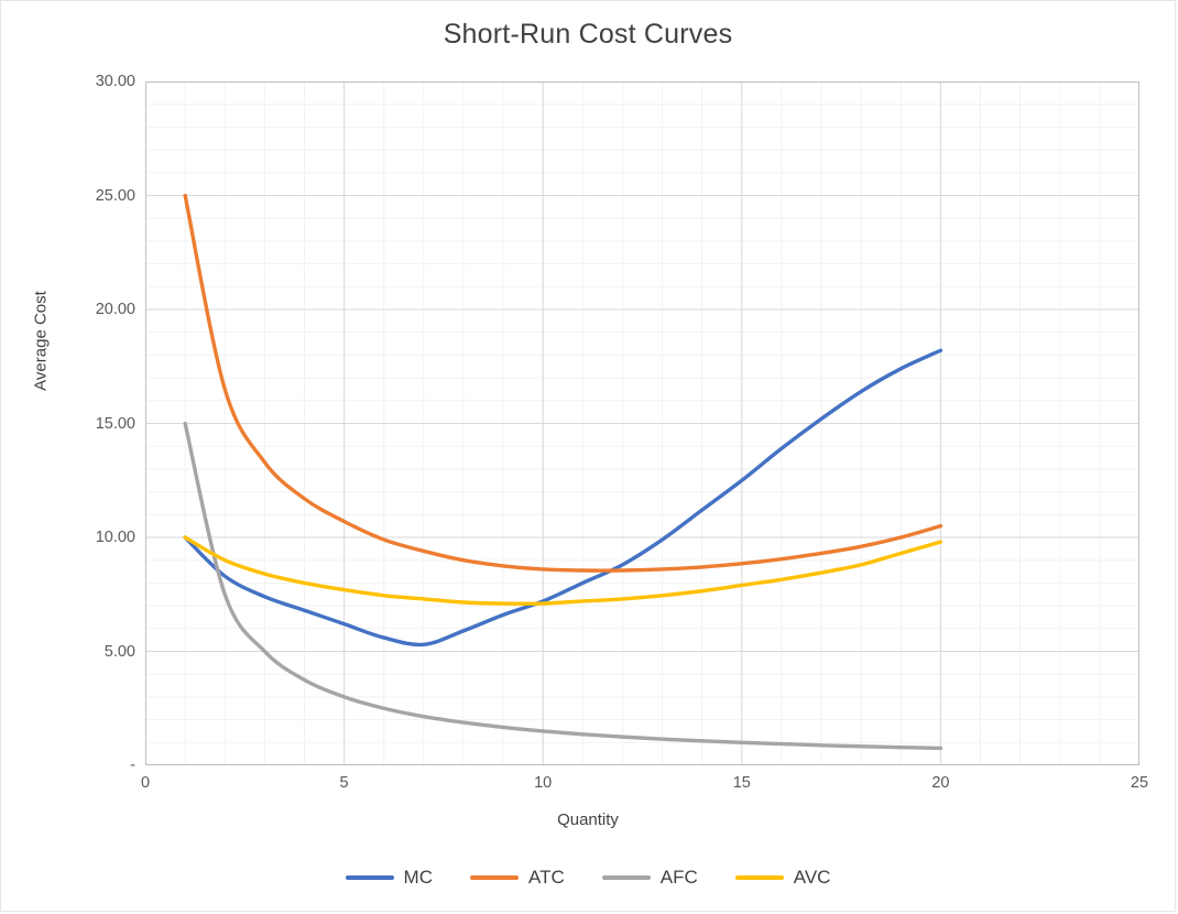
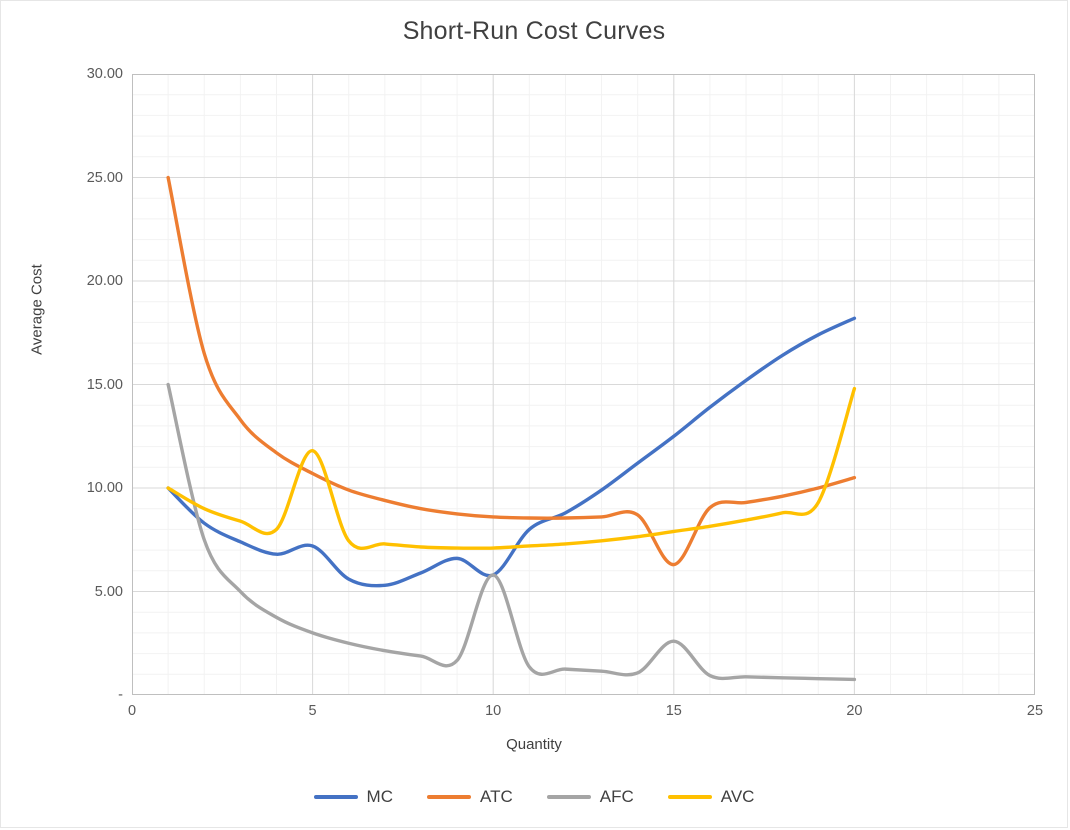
MC/5: 6.2 -> 7.2
AVC/5: 7.7 -> 11.8
MC/10: 7.2 -> 5.8
AFC/10: 1.5 -> 5.8
ATC/15: 8.8 -> 6.3
AFC/15: 1.0 -> 2.6
AVC/20: 9.8 -> 14.8
